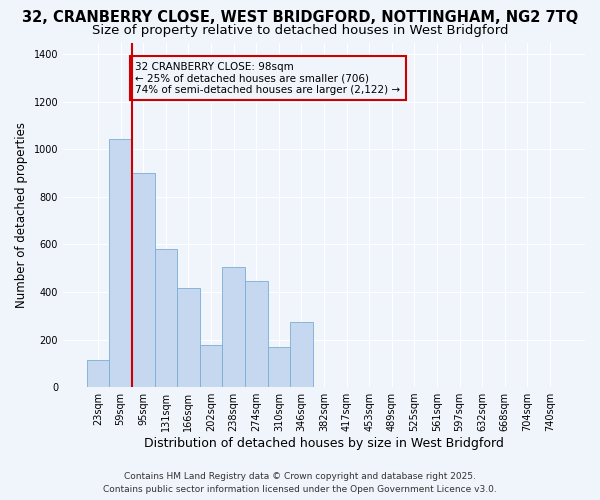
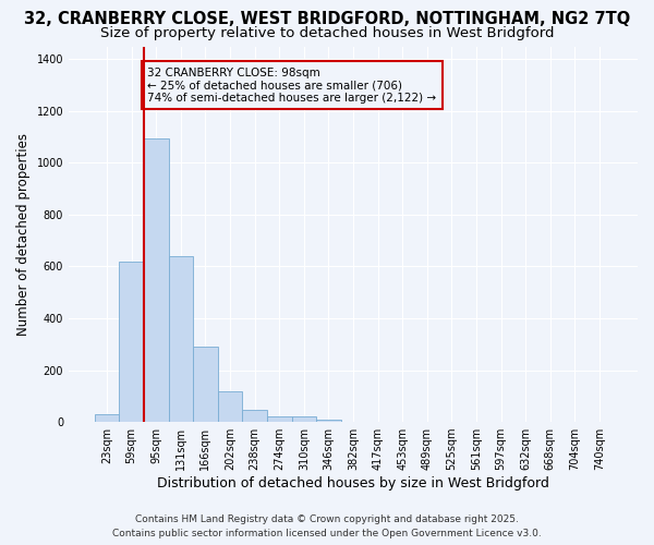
23sqm: 115 -> 30
59sqm: 1045 -> 620
95sqm: 900 -> 1095
131sqm: 580 -> 640
166sqm: 415 -> 290
202sqm: 175 -> 120
238sqm: 505 -> 48
274sqm: 445 -> 22
310sqm: 170 -> 20
346sqm: 275 -> 10
